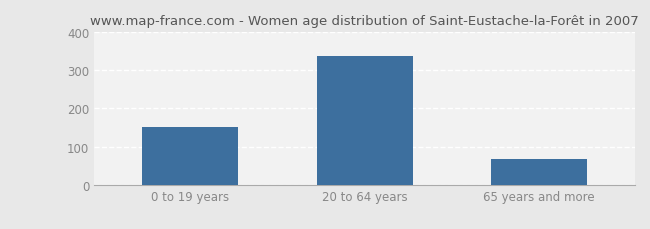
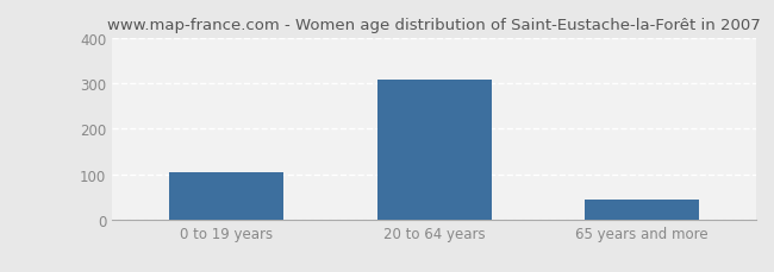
0 to 19 years: 152 -> 105
20 to 64 years: 338 -> 310
65 years and more: 68 -> 45
